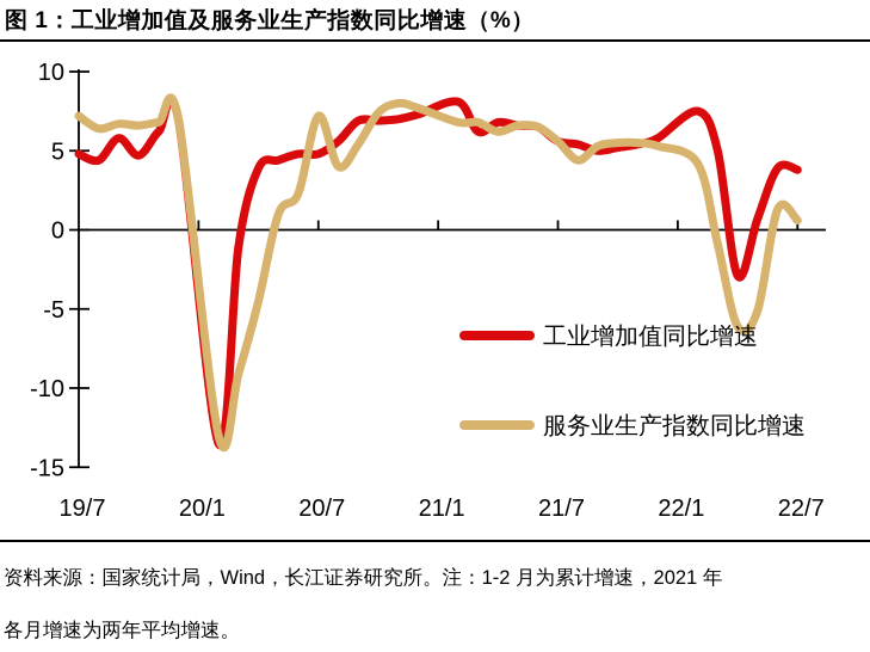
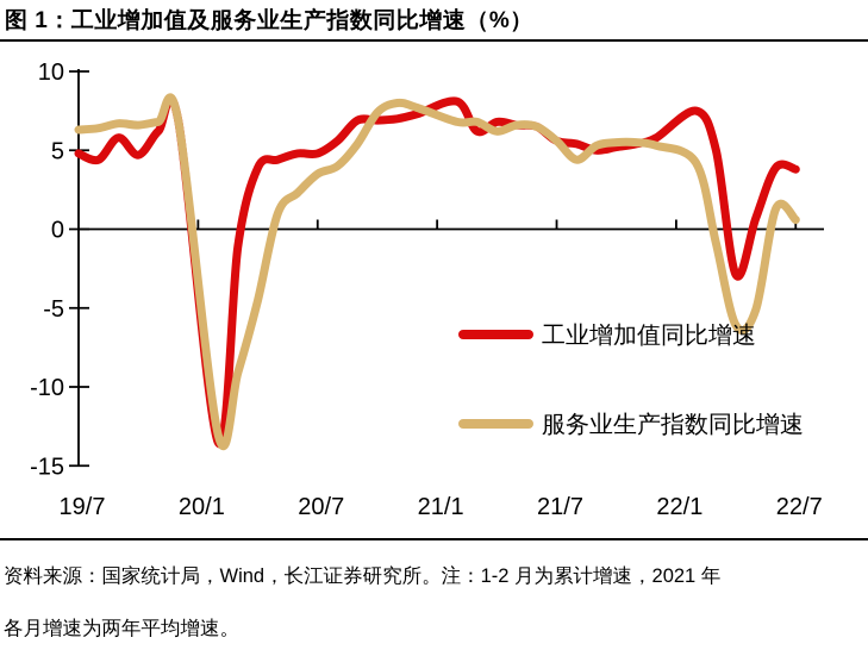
服务业生产指数同比增速/19/7: 7.2 -> 6.3
服务业生产指数同比增速/20/7: 7.2 -> 3.5
